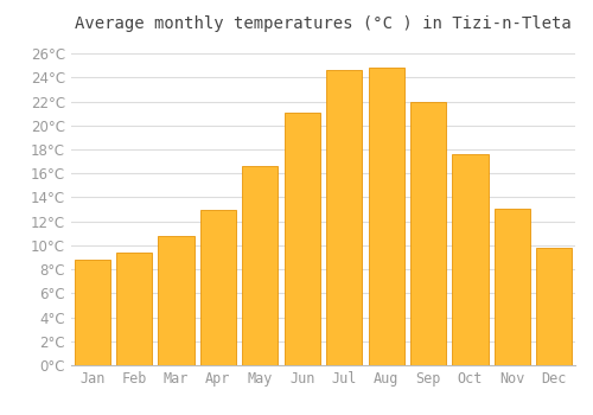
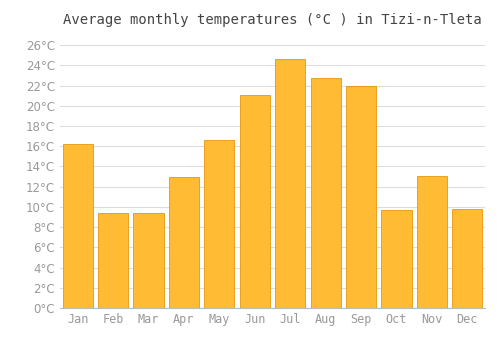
Jan: 8.8°C -> 16.2°C
Mar: 10.8°C -> 9.4°C
Aug: 24.8°C -> 22.7°C
Oct: 17.6°C -> 9.7°C
